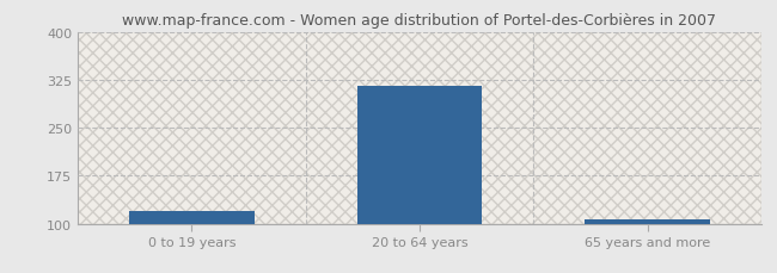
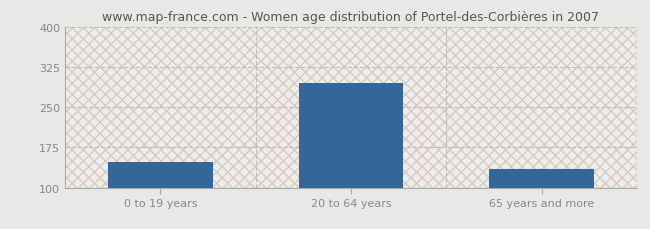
0 to 19 years: 120 -> 148
20 to 64 years: 315 -> 294
65 years and more: 107 -> 134
